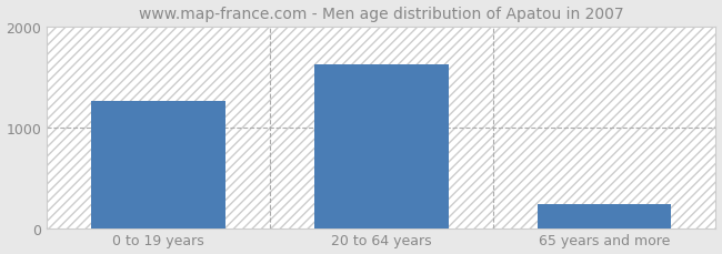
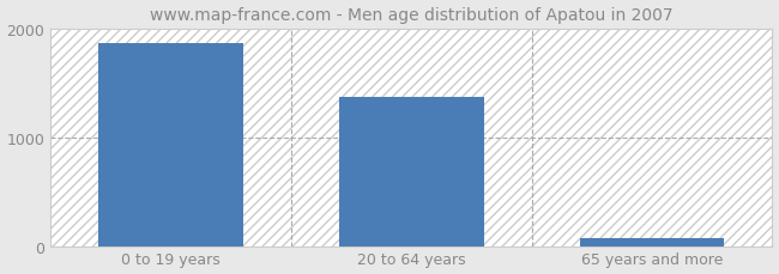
0 to 19 years: 1260 -> 1870
20 to 64 years: 1620 -> 1370
65 years and more: 240 -> 80
